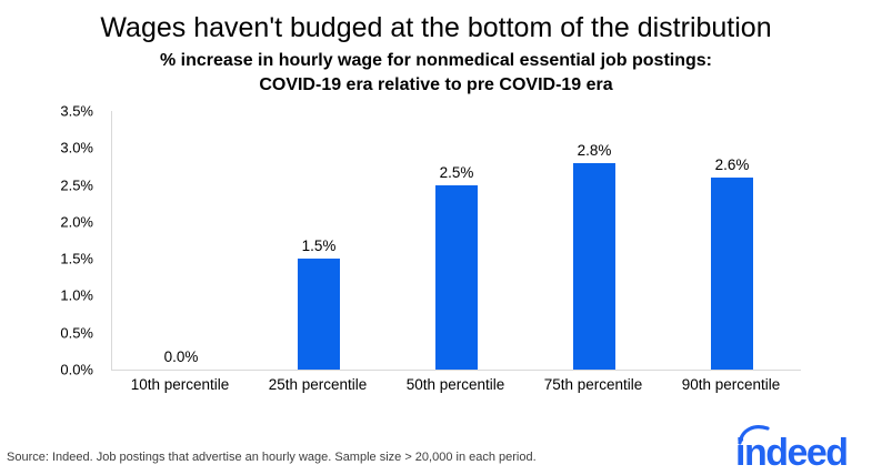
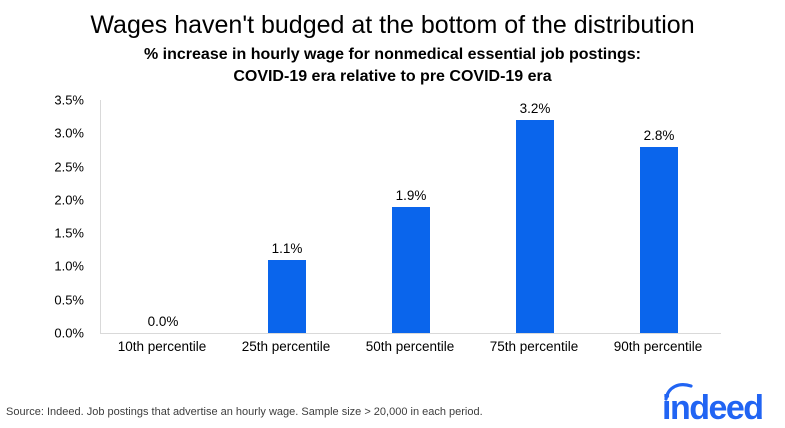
25th percentile: 1.5% -> 1.1%
50th percentile: 2.5% -> 1.9%
75th percentile: 2.8% -> 3.2%
90th percentile: 2.6% -> 2.8%
